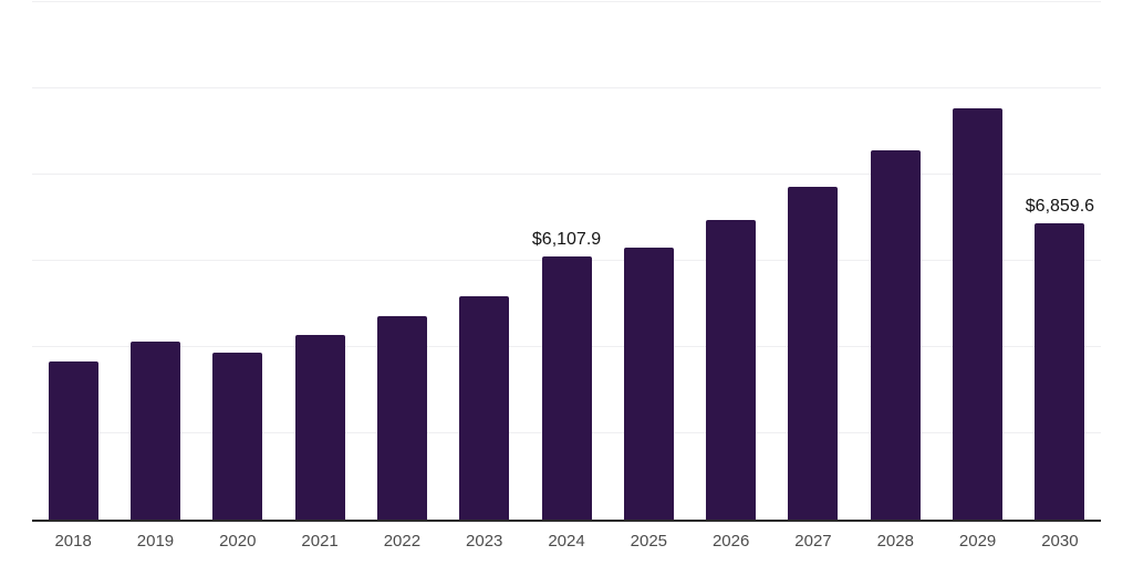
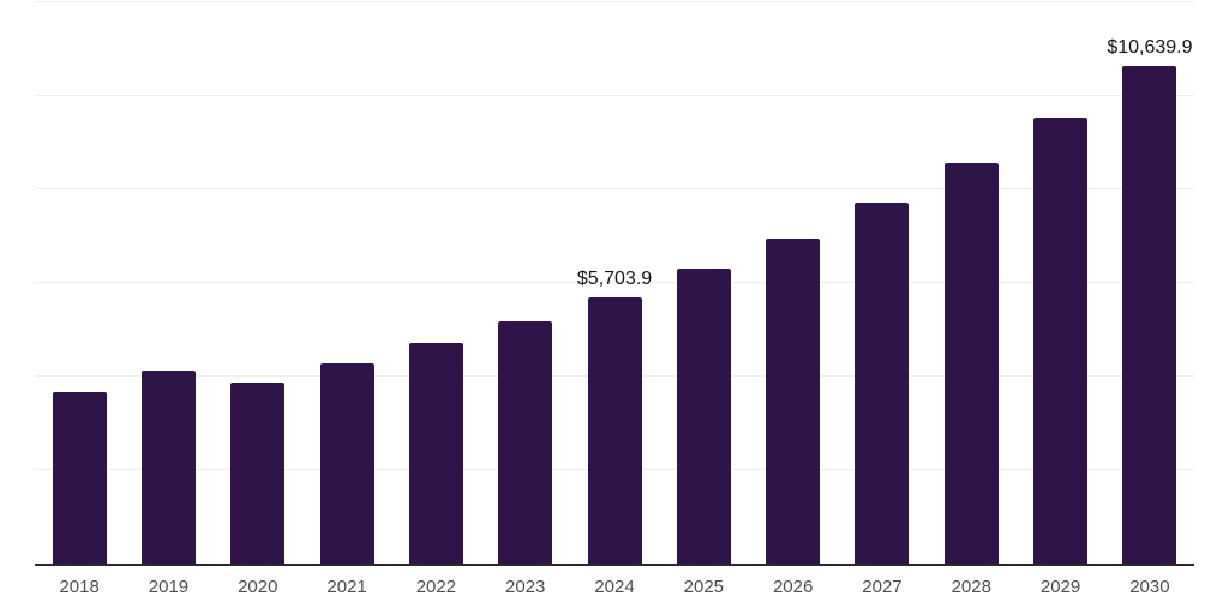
2024: $6,107.9 -> $5,703.9
2030: $6,859.6 -> $10,639.9
